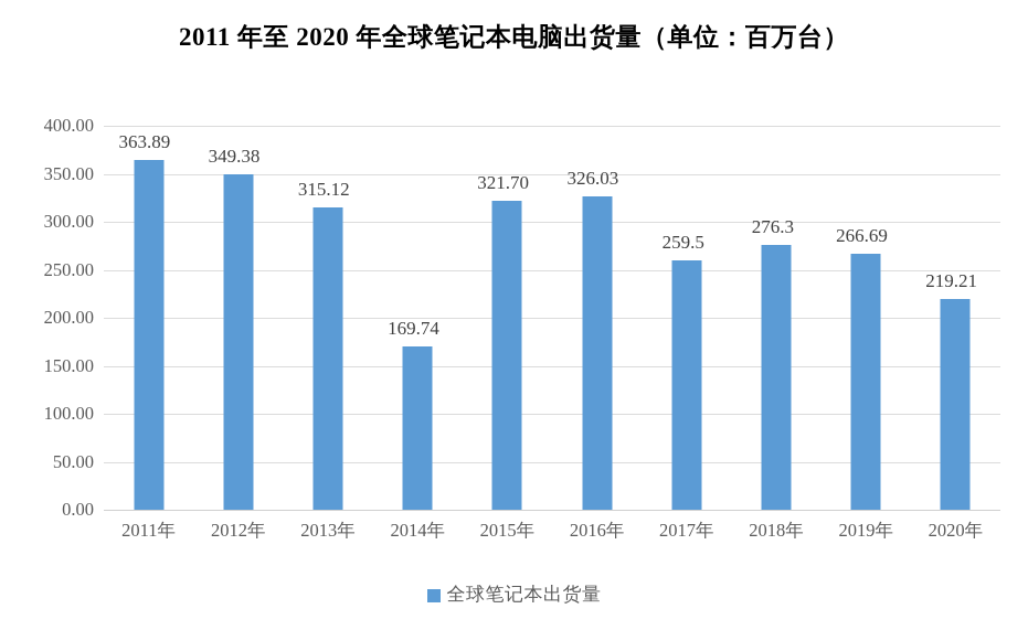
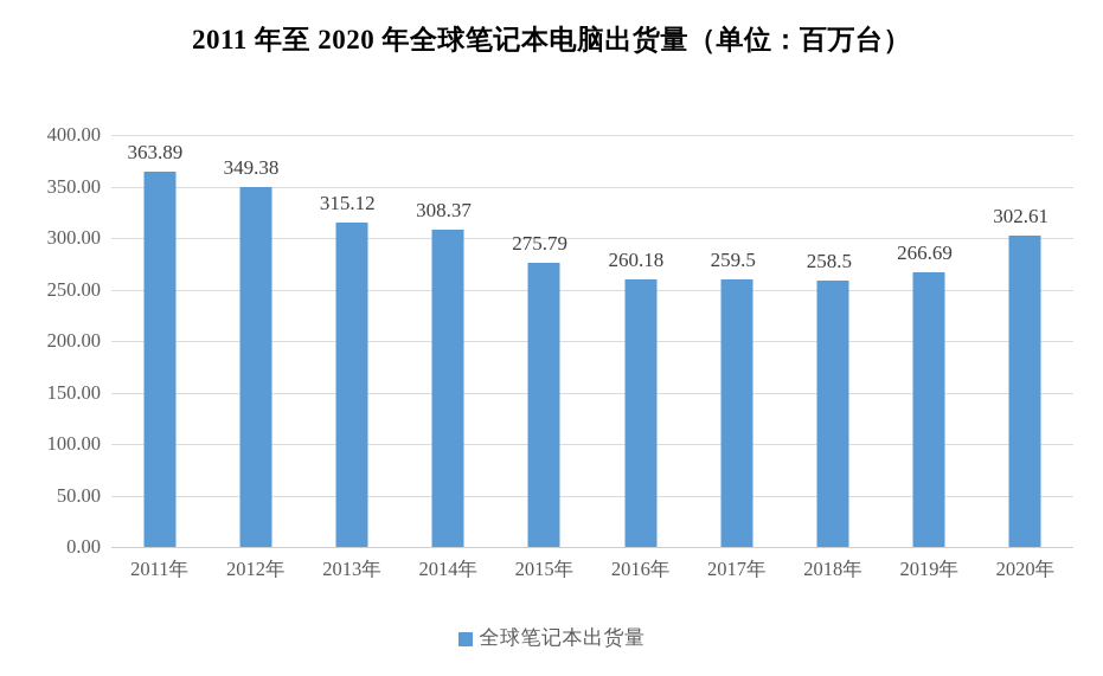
2014年: 169.74 -> 308.37
2015年: 321.70 -> 275.79
2016年: 326.03 -> 260.18
2018年: 276.3 -> 258.5
2020年: 219.21 -> 302.61
